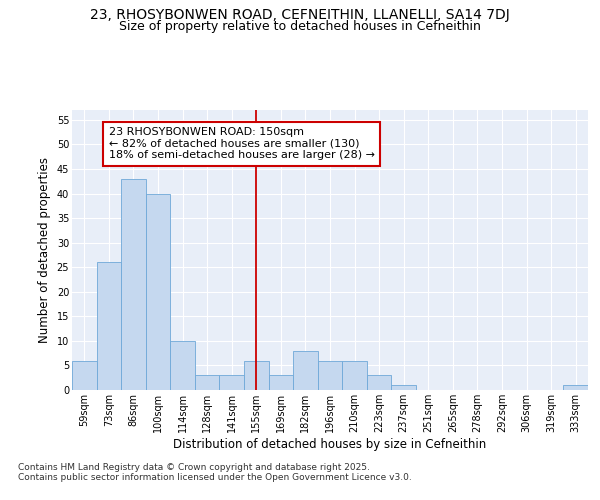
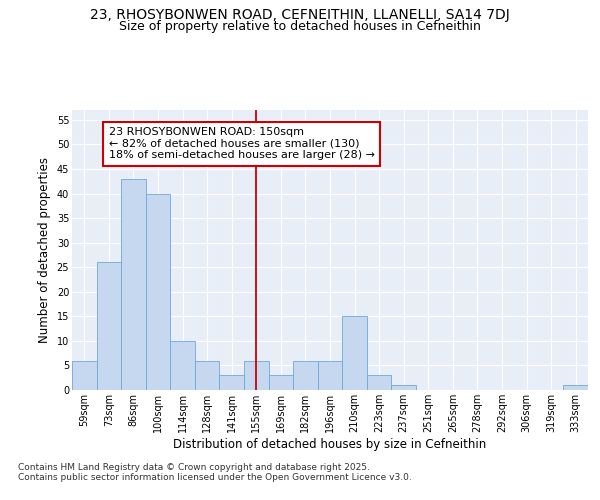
128sqm: 3 -> 6
182sqm: 8 -> 6
210sqm: 6 -> 15
